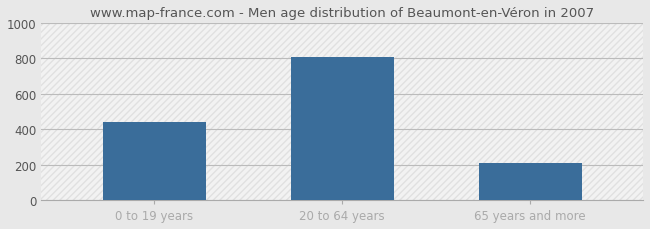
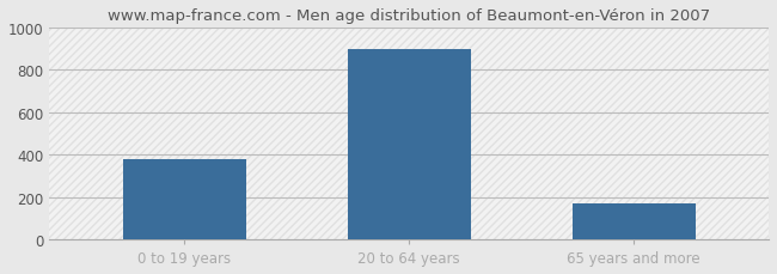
0 to 19 years: 440 -> 380
20 to 64 years: 810 -> 900
65 years and more: 210 -> 170
